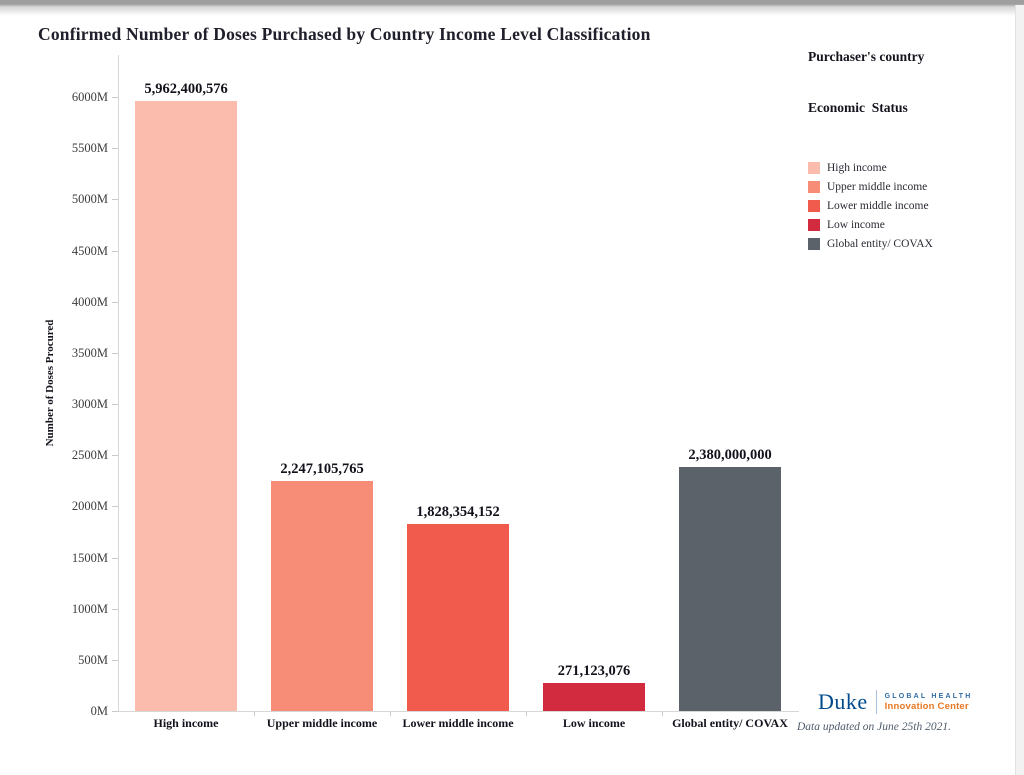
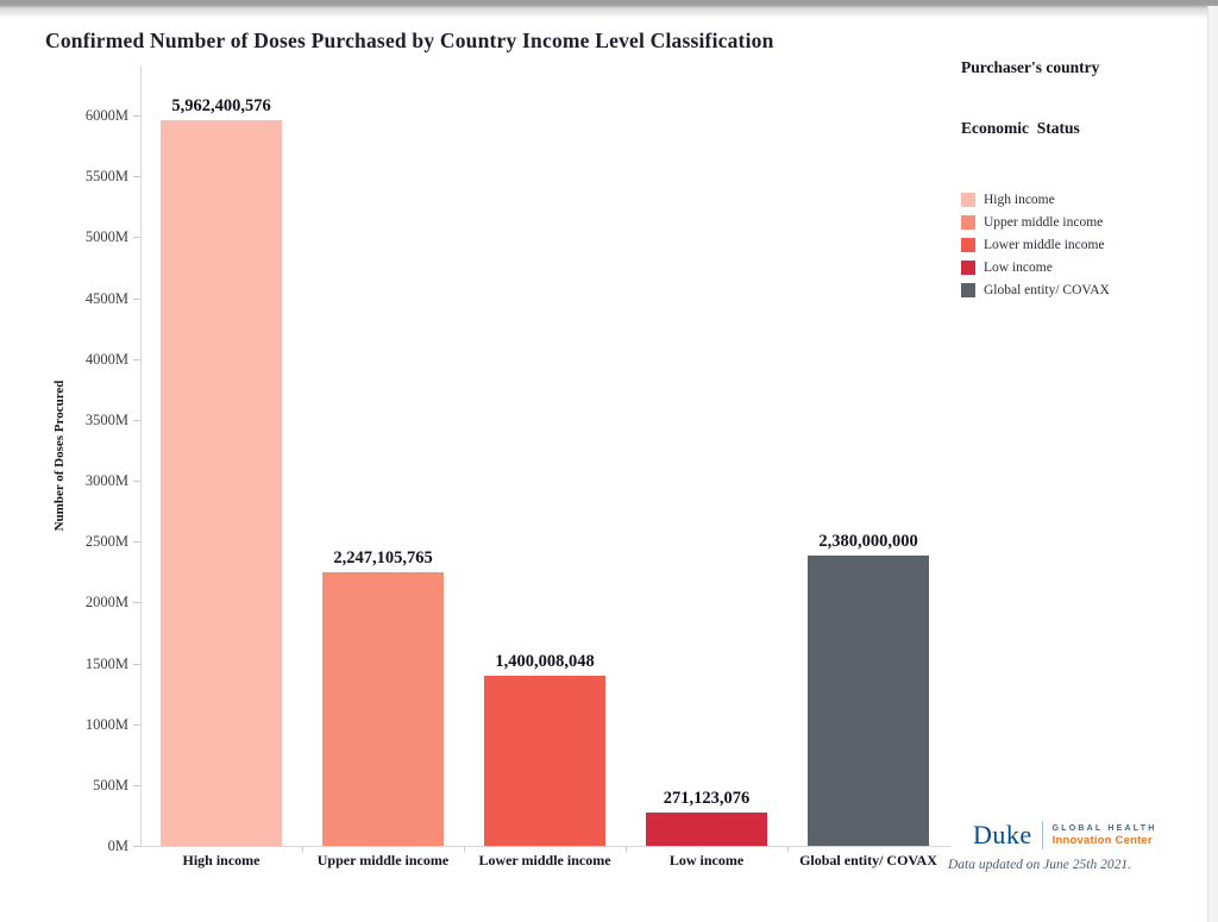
Lower middle income: 1,828,354,152 -> 1,400,008,048
